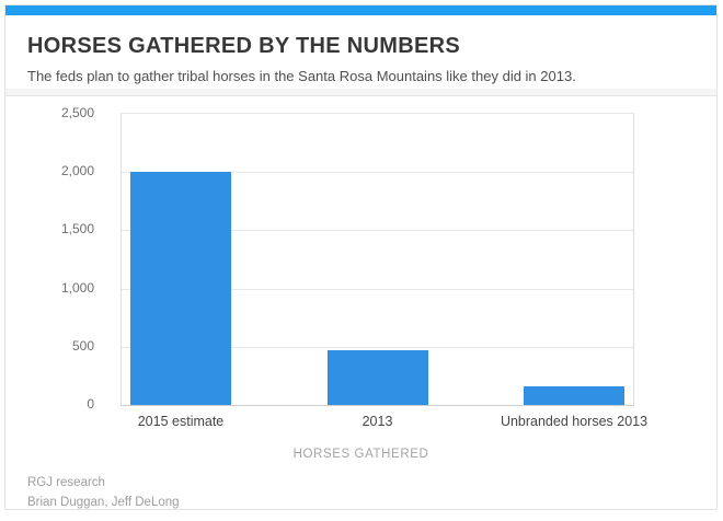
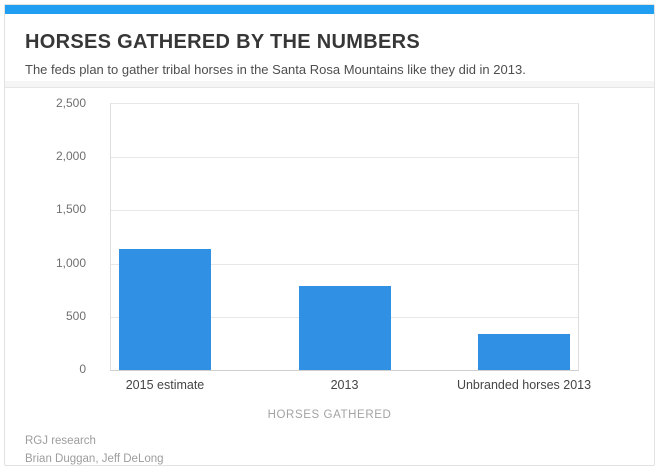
2015 estimate: 2000 -> 1140
2013: 470 -> 790
Unbranded horses 2013: 160 -> 340
